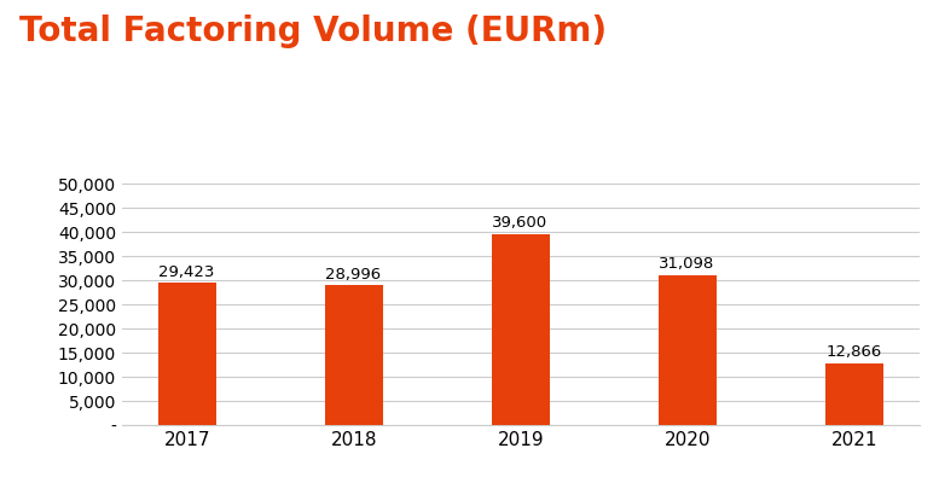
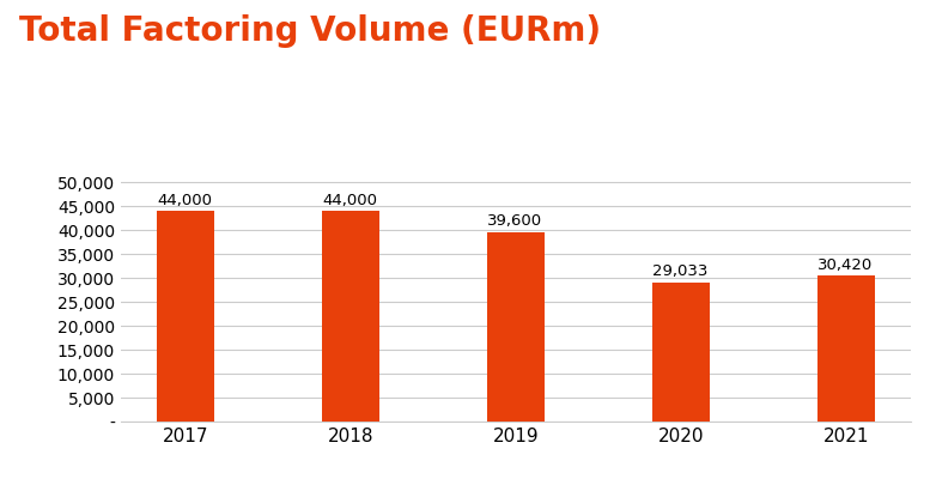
2017: 29,423 -> 44,000
2018: 28,996 -> 44,000
2020: 31,098 -> 29,033
2021: 12,866 -> 30,420
